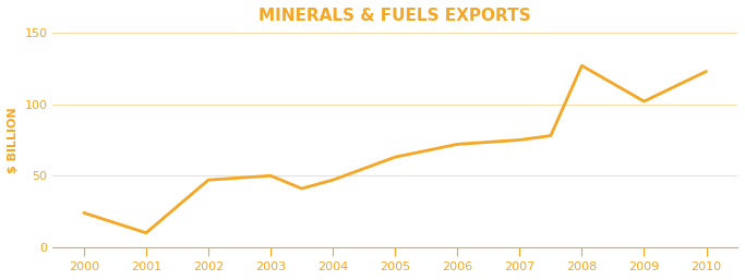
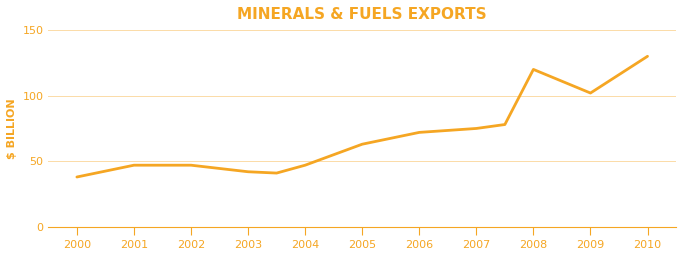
2000: 24 -> 38
2001: 10 -> 47
2003: 50 -> 42
2008: 127 -> 120
2010: 123 -> 130
